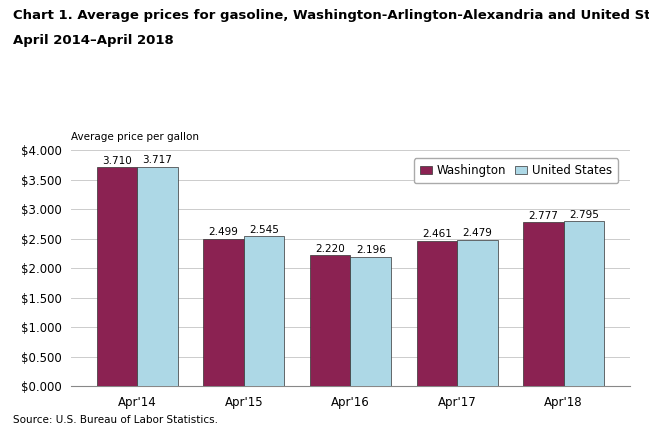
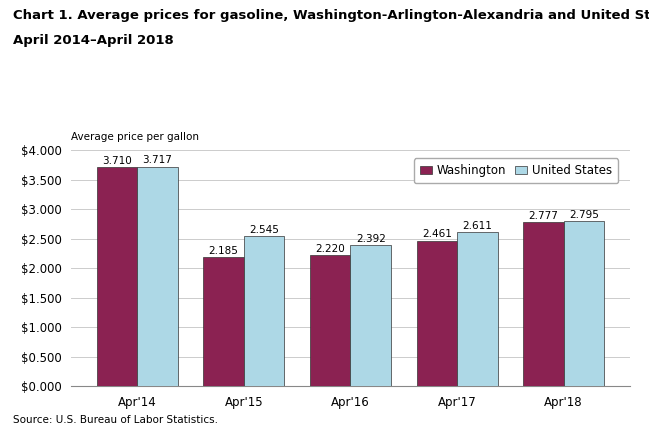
Washington/Apr'15: 2.499 -> 2.185
United States/Apr'16: 2.196 -> 2.392
United States/Apr'17: 2.479 -> 2.611
